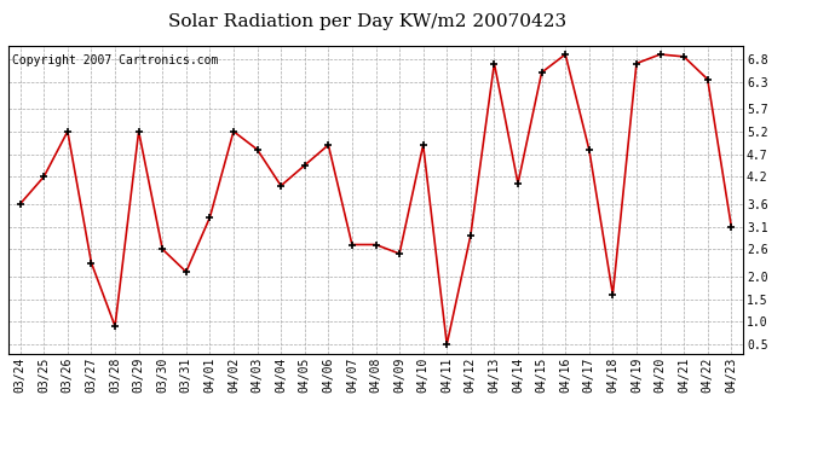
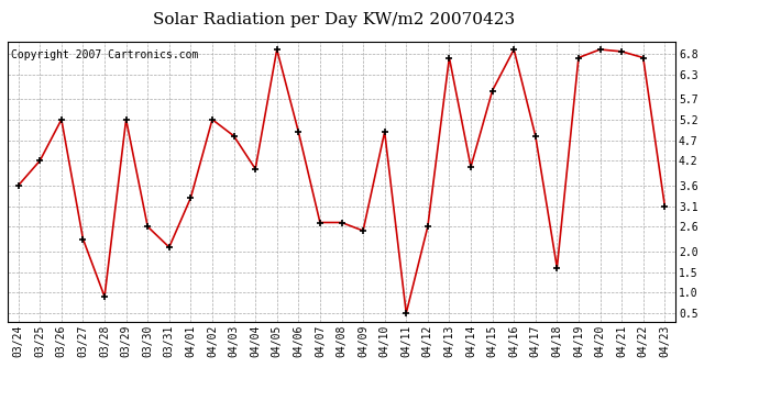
04/05: 4.45 -> 6.90
04/12: 2.90 -> 2.60
04/15: 6.50 -> 5.90
04/22: 6.35 -> 6.70
